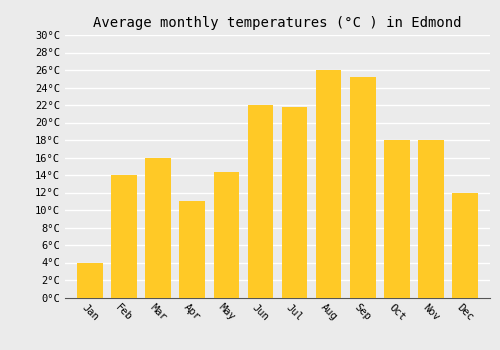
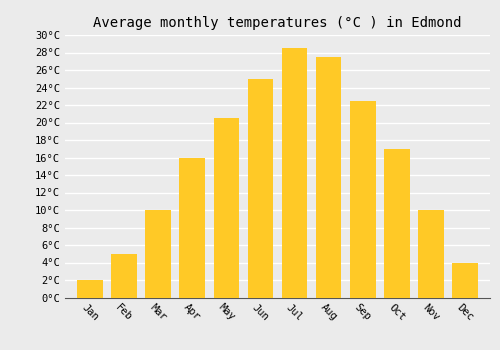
Jan: 4.0°C -> 2.0°C
Feb: 14.0°C -> 5.0°C
Mar: 16.0°C -> 10.0°C
Apr: 11.0°C -> 16.0°C
May: 14.4°C -> 20.5°C
Jun: 22.0°C -> 25.0°C
Jul: 21.8°C -> 28.5°C
Aug: 26.0°C -> 27.5°C
Sep: 25.2°C -> 22.5°C
Oct: 18.0°C -> 17.0°C
Nov: 18.0°C -> 10.0°C
Dec: 12.0°C -> 4.0°C
